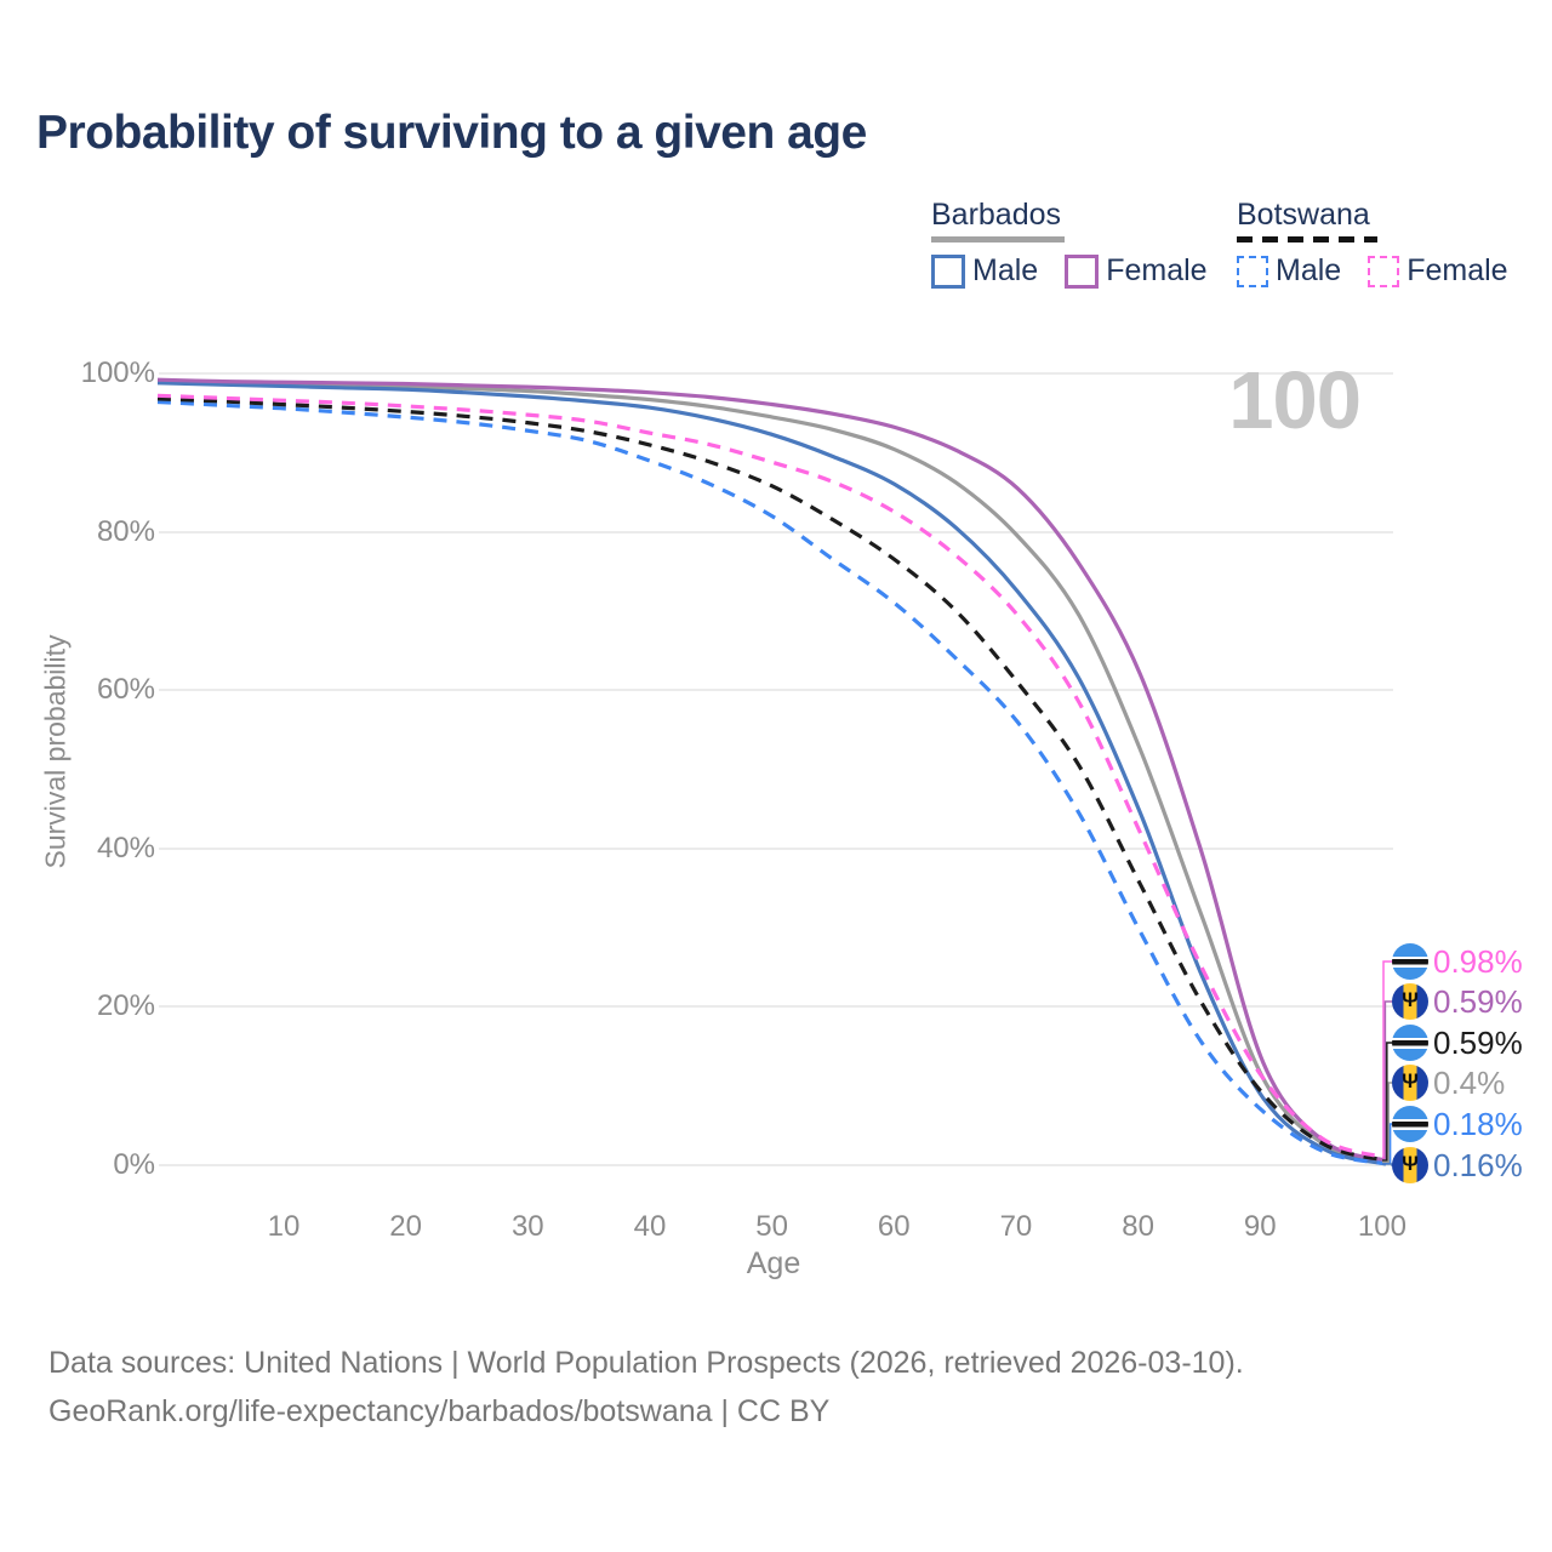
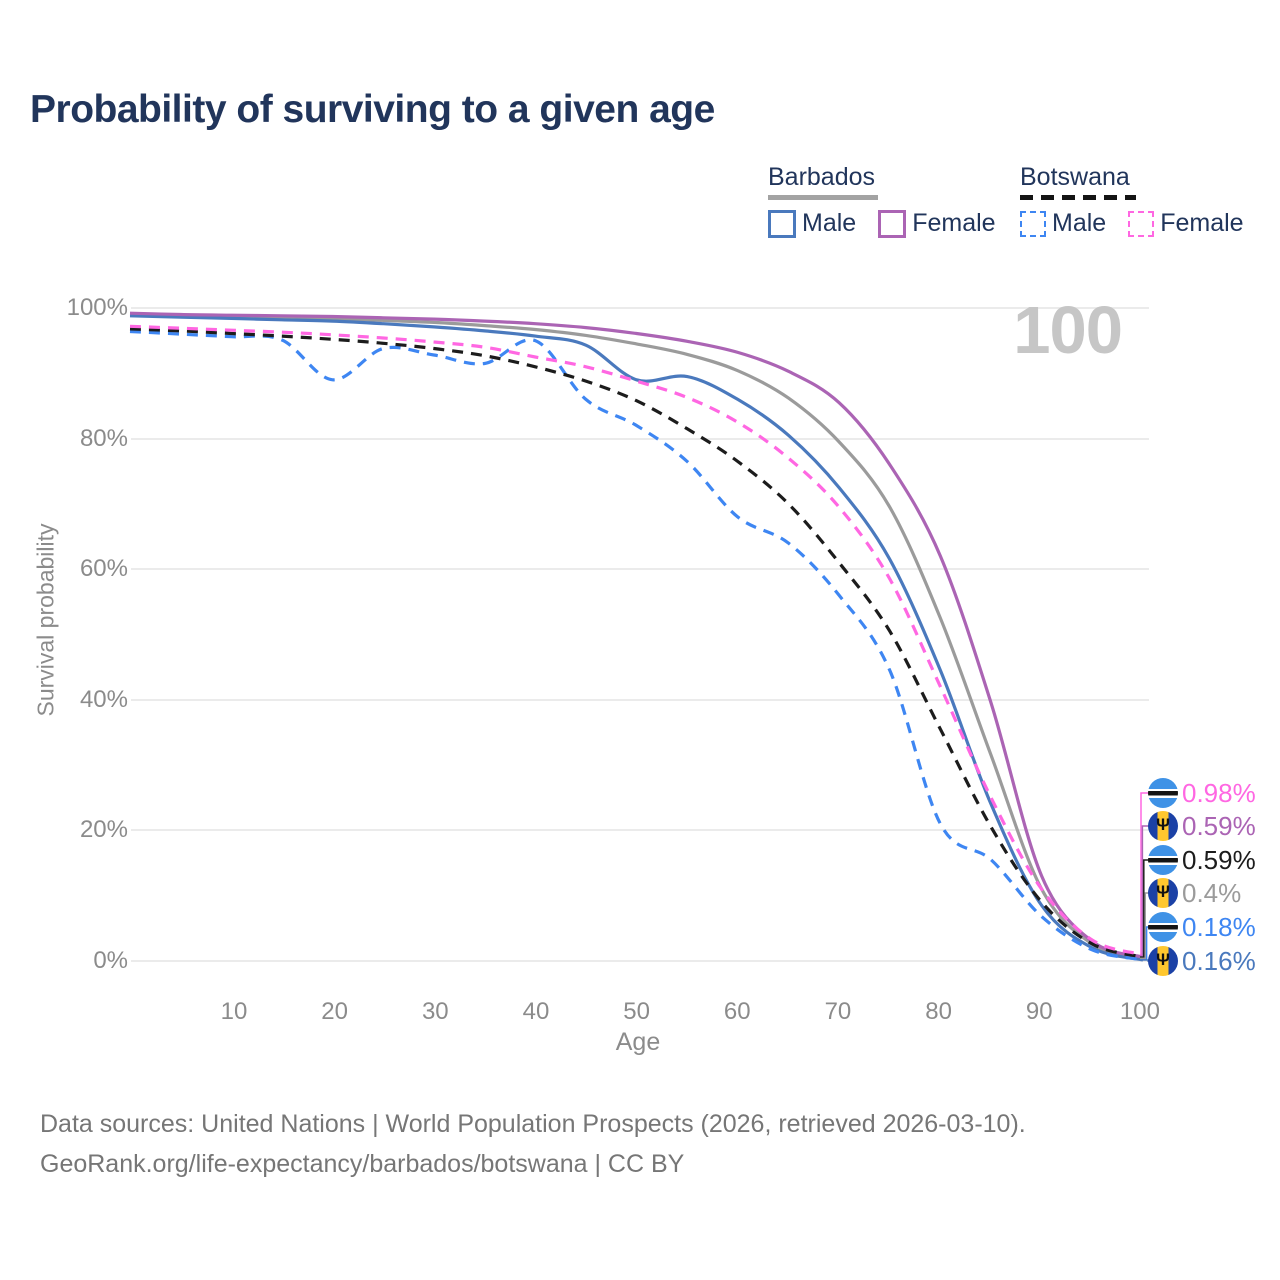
Botswana Male/20: 94% -> 89%
Botswana Male/40: 89% -> 95%
Barbados Male/50: 92% -> 89%
Botswana Male/60: 71% -> 68%
Botswana Male/80: 30% -> 21%
